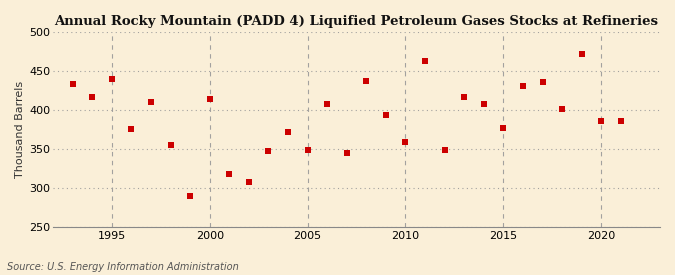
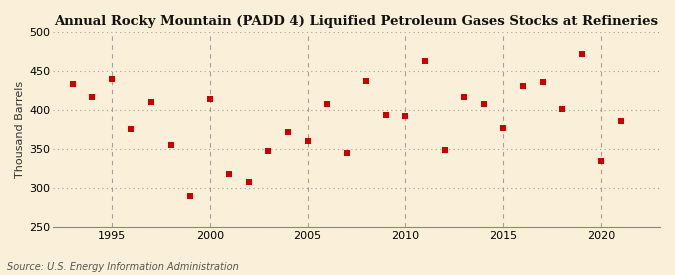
2005: 348 -> 360
2010: 358 -> 392
2020: 386 -> 334
